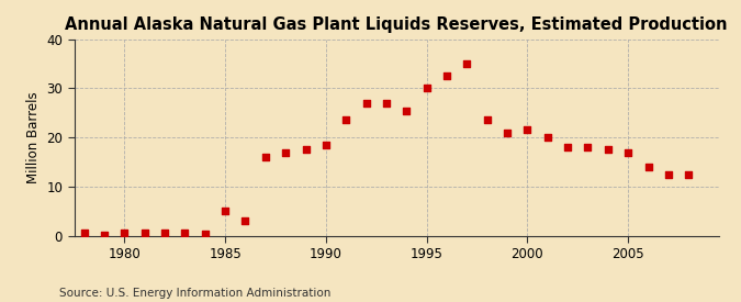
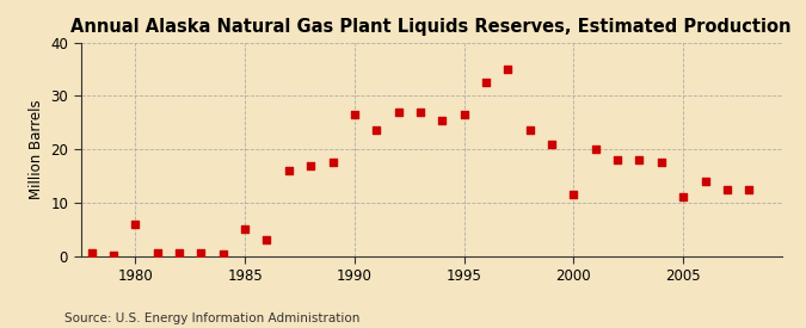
1980: 0.5 -> 6.0
1990: 18.5 -> 26.5
1995: 30.0 -> 26.5
2000: 21.5 -> 11.5
2005: 17.0 -> 11.0
